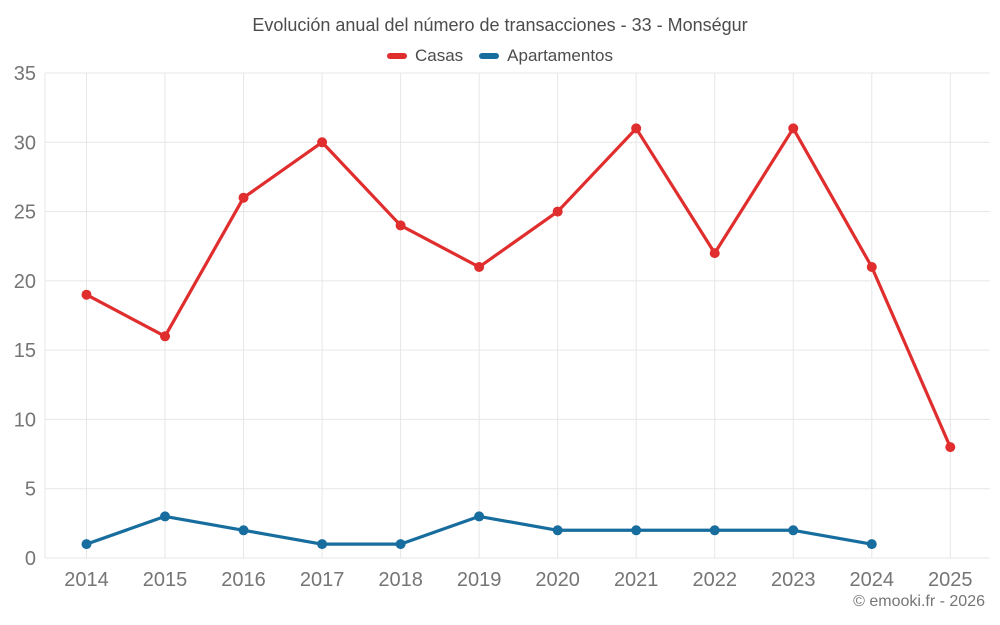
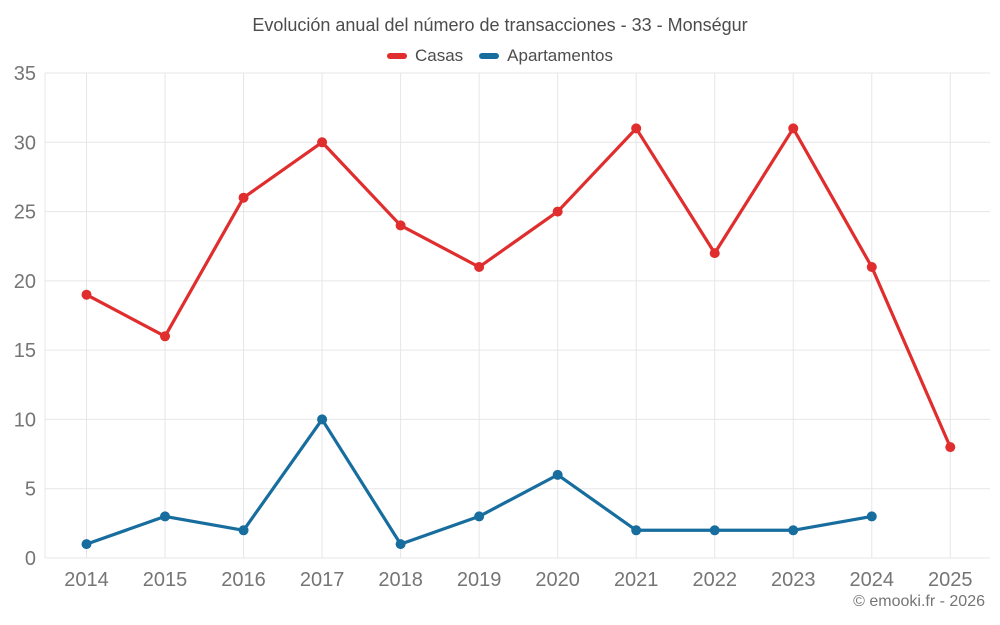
Apartamentos/2017: 1 -> 10
Apartamentos/2020: 2 -> 6
Apartamentos/2024: 1 -> 3
